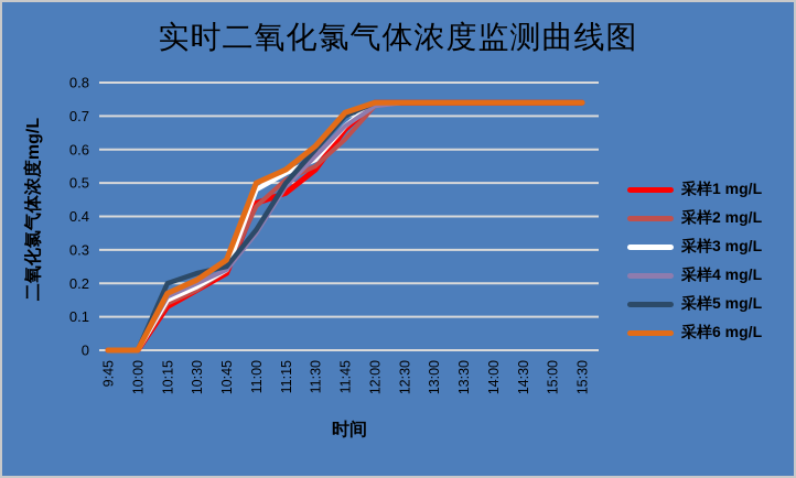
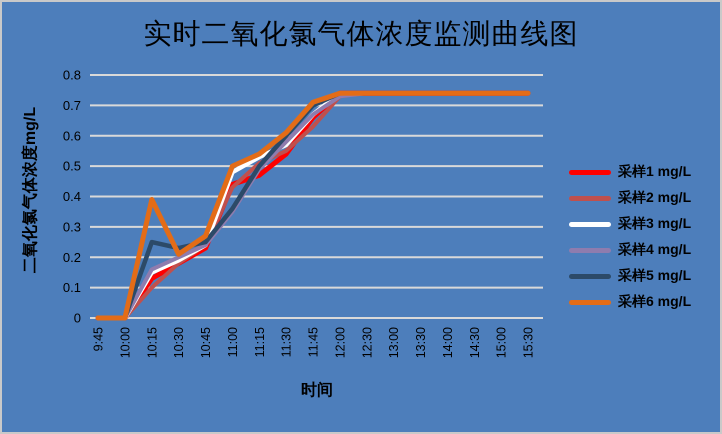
采样2 mg/L/10:15: 0.14 -> 0.10
采样5 mg/L/10:15: 0.20 -> 0.25
采样6 mg/L/10:15: 0.17 -> 0.39
